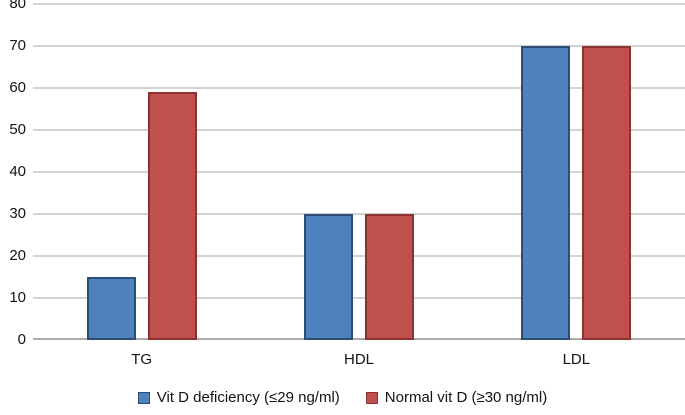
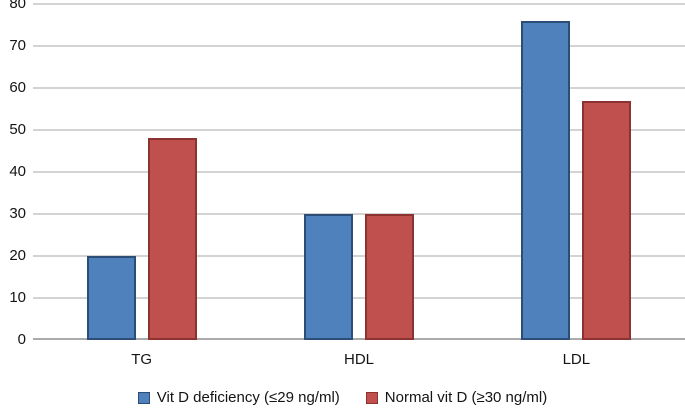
Vit D deficiency (≤29 ng/ml)/TG: 15 -> 20
Normal vit D (≥30 ng/ml)/TG: 59 -> 48
Vit D deficiency (≤29 ng/ml)/LDL: 70 -> 76
Normal vit D (≥30 ng/ml)/LDL: 70 -> 57
